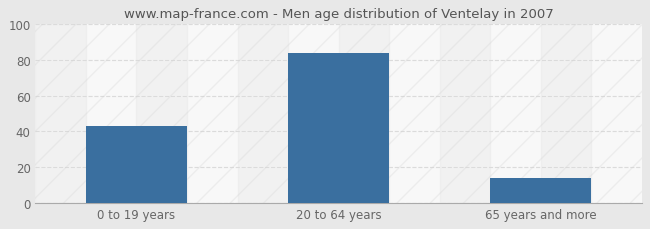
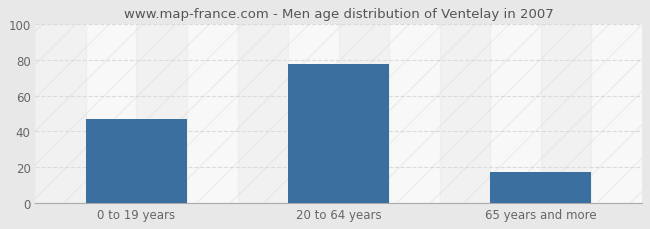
0 to 19 years: 43 -> 47
20 to 64 years: 84 -> 78
65 years and more: 14 -> 17
